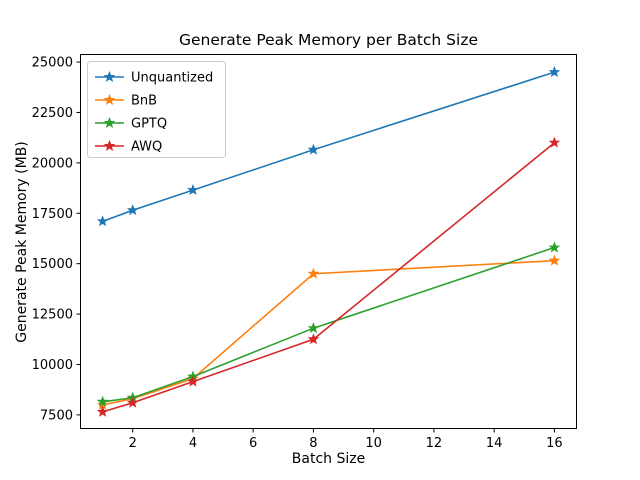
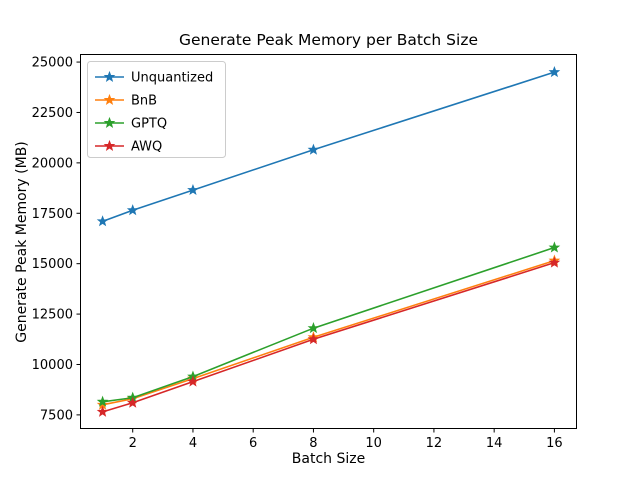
BnB/8: 14500 -> 11400
AWQ/16: 21000 -> 15000
